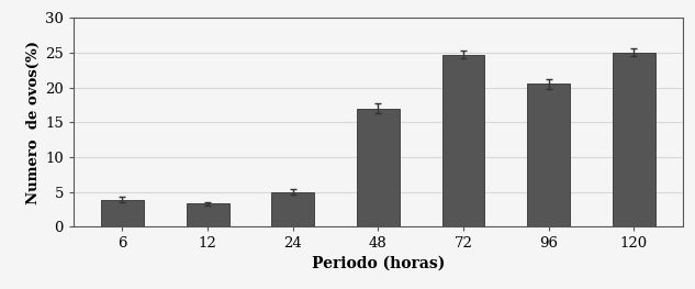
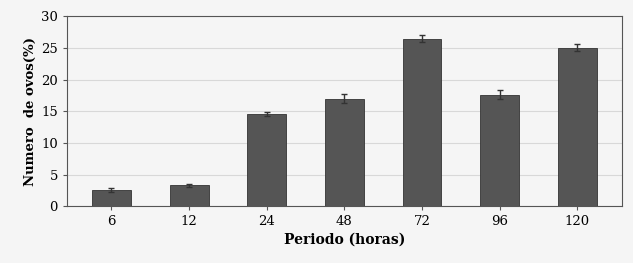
6: 3.9 -> 2.6
24: 5.0 -> 14.6
72: 24.7 -> 26.4
96: 20.5 -> 17.6
